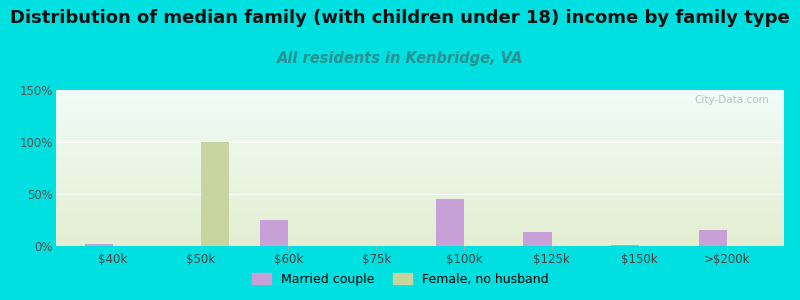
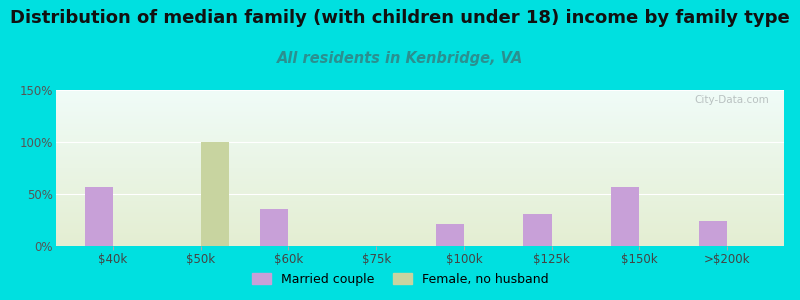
Married couple/$40k: 2% -> 57%
Married couple/$60k: 25% -> 36%
Married couple/$100k: 45% -> 21%
Married couple/$125k: 13% -> 31%
Married couple/$150k: 1% -> 57%
Married couple/>$200k: 15% -> 24%
